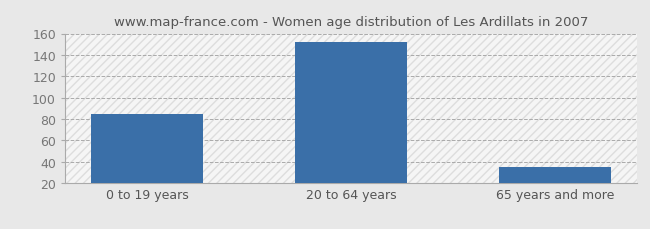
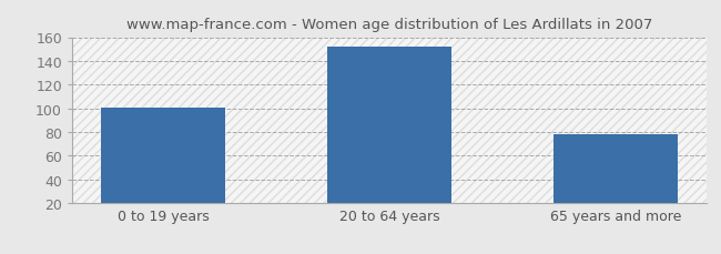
0 to 19 years: 85 -> 101
65 years and more: 35 -> 78
